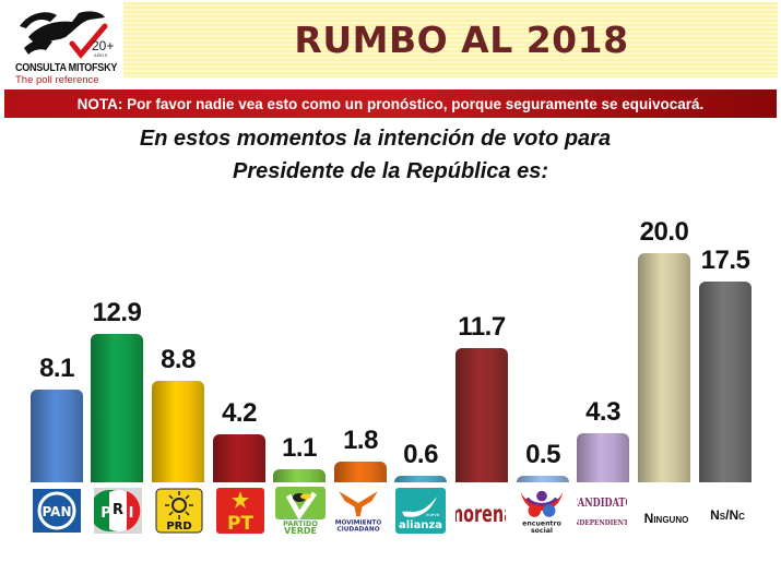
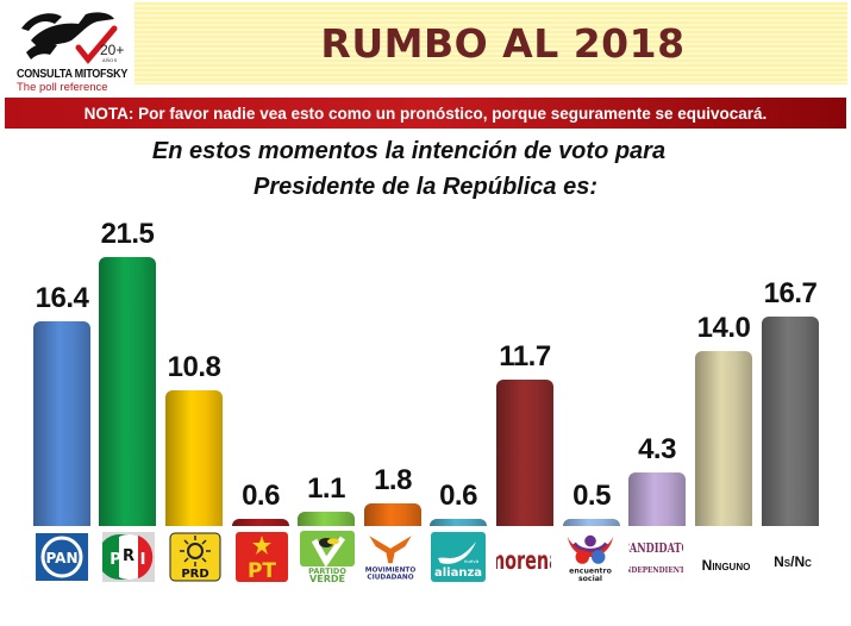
PAN: 8.1 -> 16.4
PRI: 12.9 -> 21.5
PRD: 8.8 -> 10.8
PT: 4.2 -> 0.6
Ninguno: 20.0 -> 14.0
Ns/Nc: 17.5 -> 16.7
